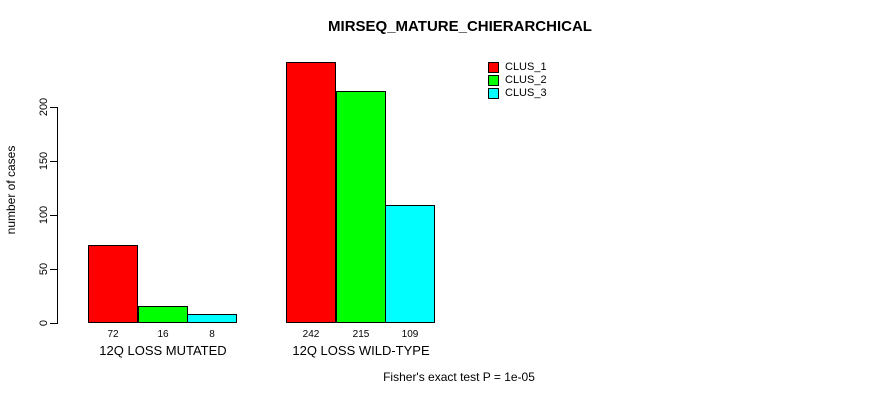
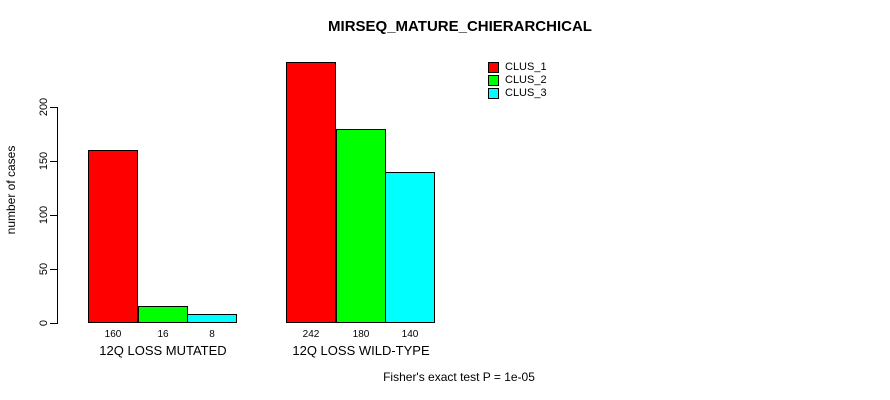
CLUS_1/12Q LOSS MUTATED: 72 -> 160
CLUS_2/12Q LOSS WILD-TYPE: 215 -> 180
CLUS_3/12Q LOSS WILD-TYPE: 109 -> 140
